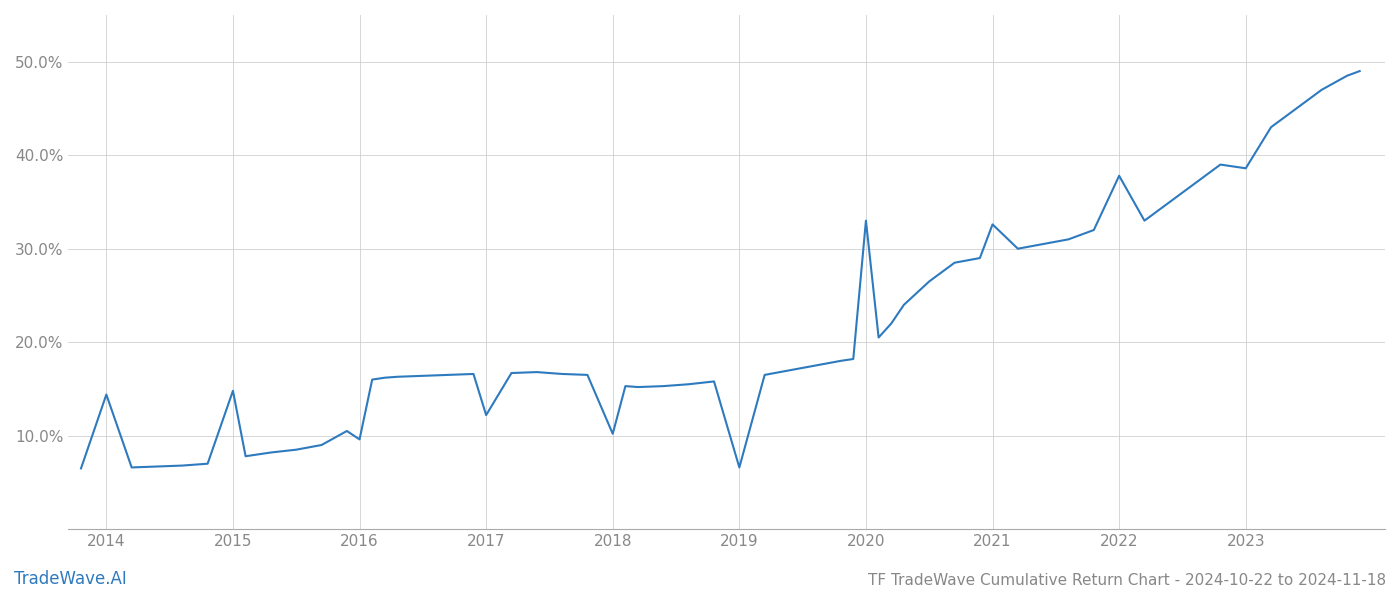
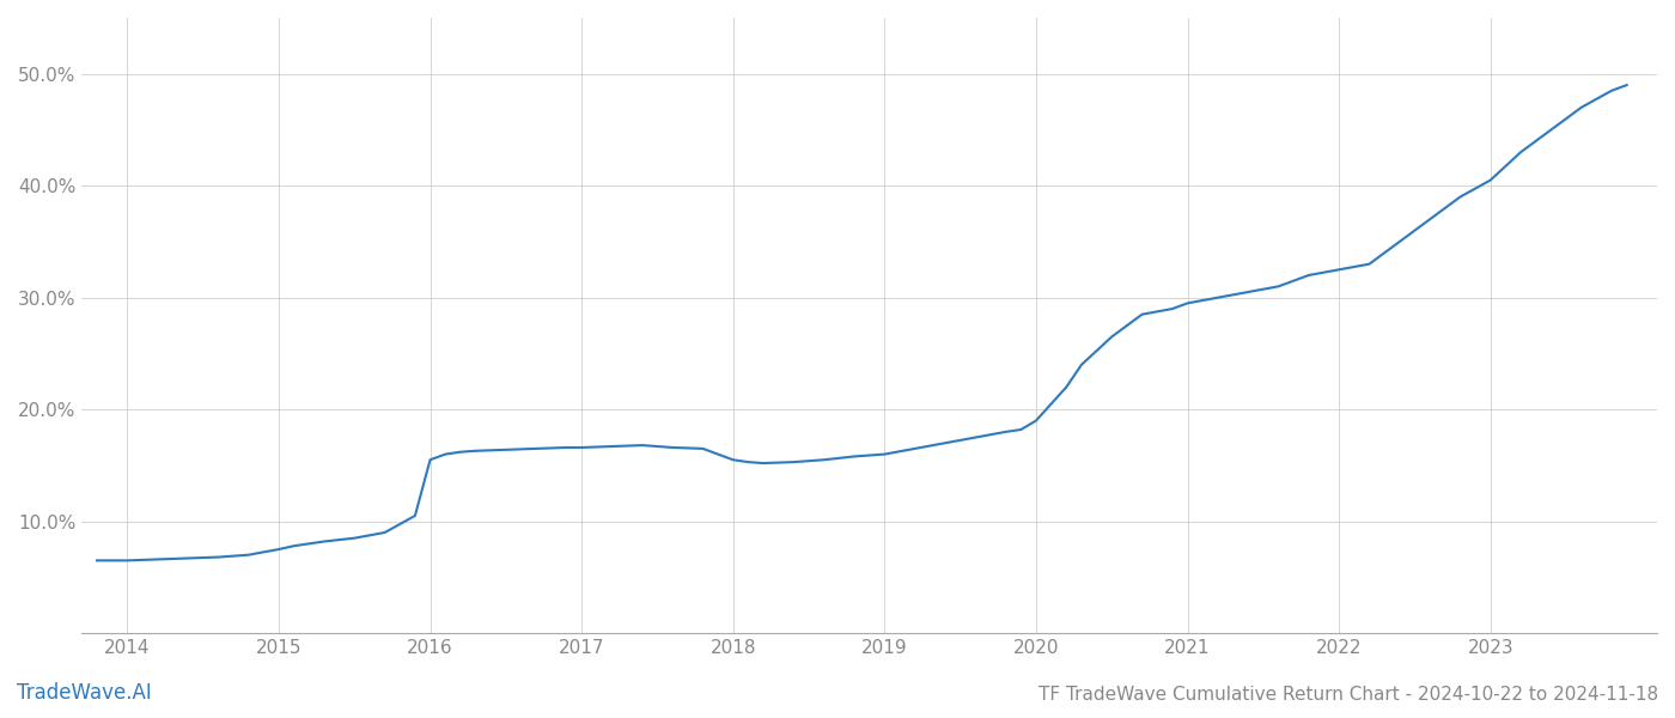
2014: 14.4% -> 6.5%
2015: 14.8% -> 7.5%
2016: 9.6% -> 15.5%
2017: 12.2% -> 16.6%
2018: 10.2% -> 15.5%
2019: 6.6% -> 16.0%
2020: 33.0% -> 19.0%
2021: 32.6% -> 29.5%
2022: 37.8% -> 32.5%
2023: 38.6% -> 40.5%
